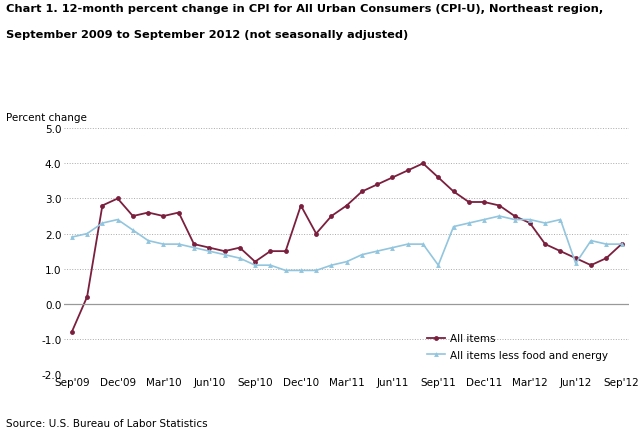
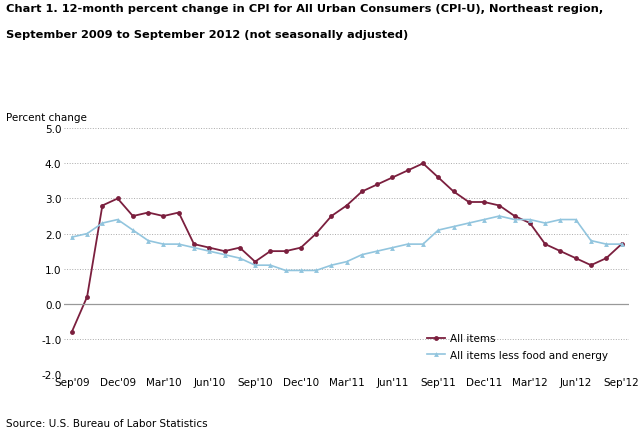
All items/Dec'10: 2.8 -> 1.6
All items less food and energy/Sep'11: 1.10 -> 2.10
All items less food and energy/Jun'12: 1.15 -> 2.40
